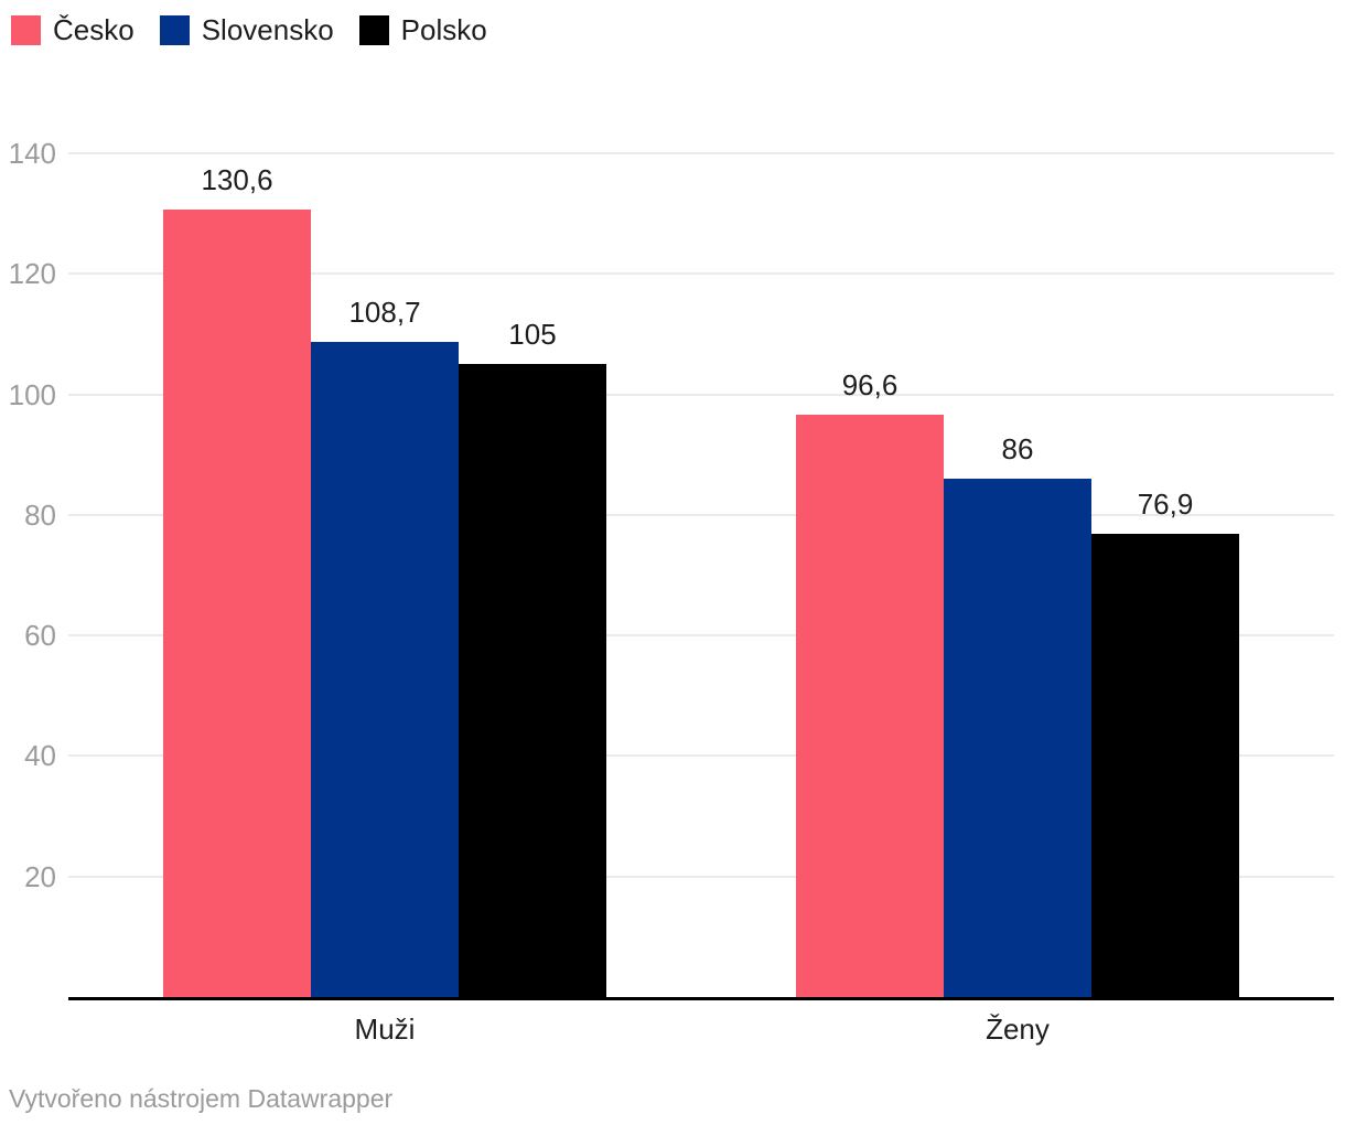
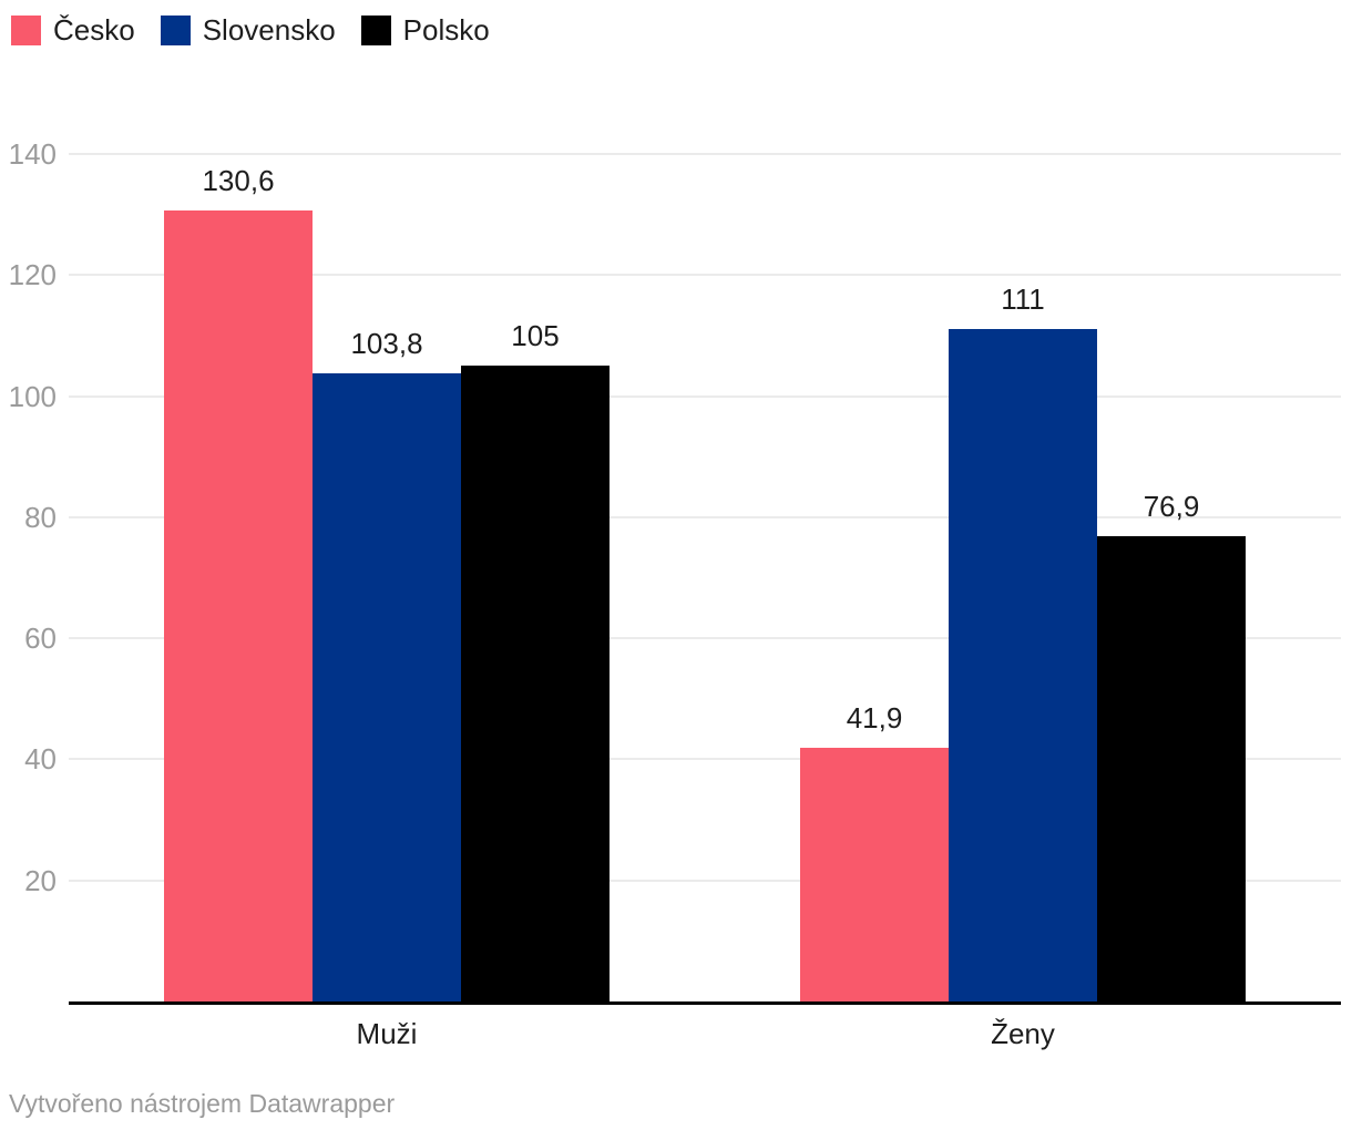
Slovensko/Muži: 108,7 -> 103,8
Česko/Ženy: 96,6 -> 41,9
Slovensko/Ženy: 86 -> 111
